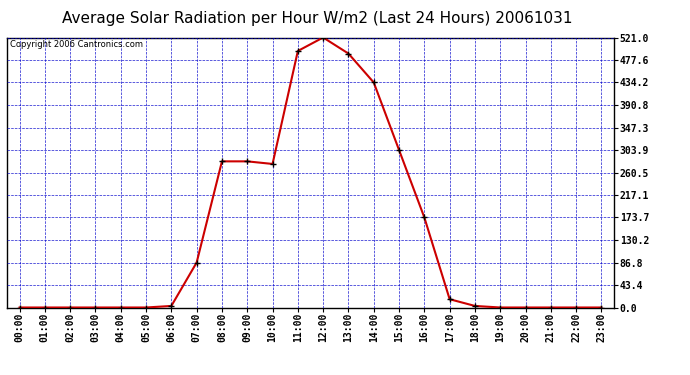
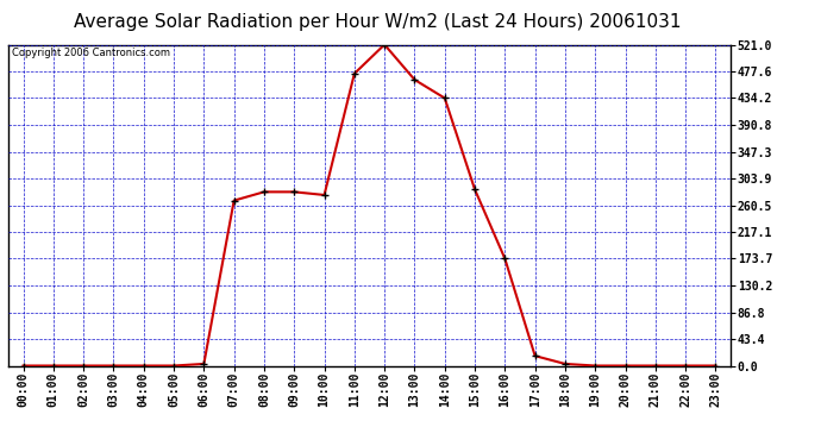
07:00: 87 -> 268
11:00: 495 -> 474
13:00: 490 -> 464
15:00: 304 -> 286
